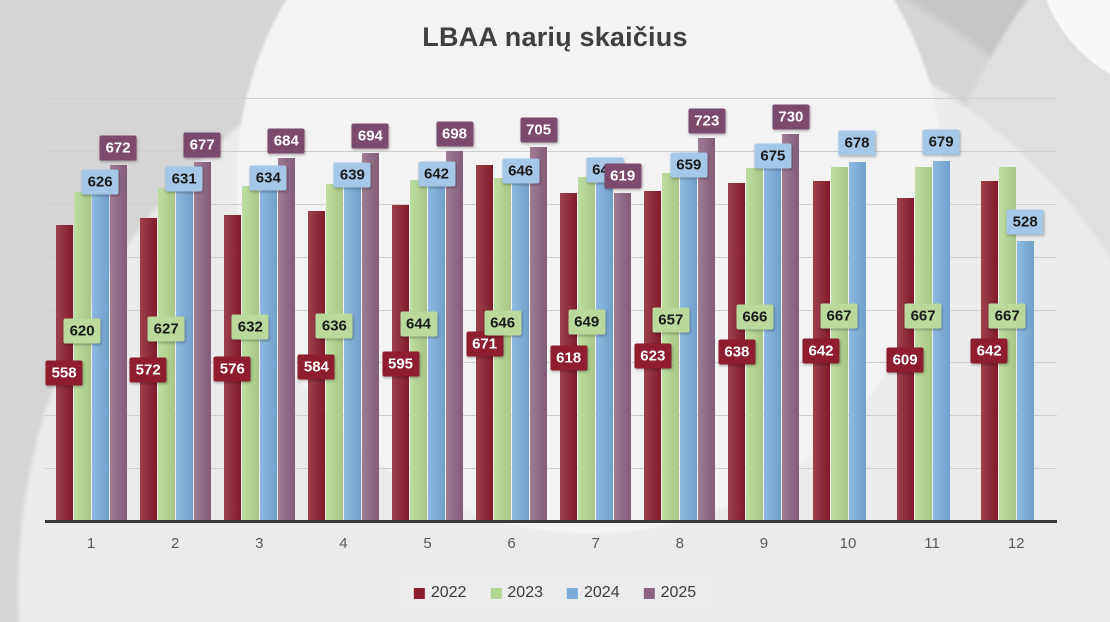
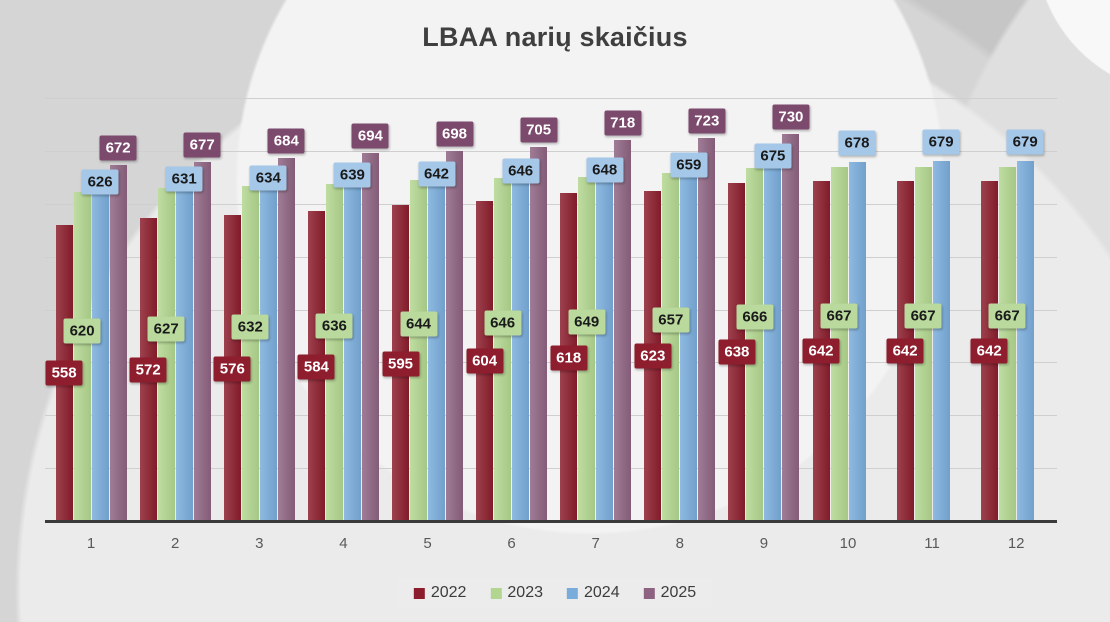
2022/6: 671 -> 604
2025/7: 619 -> 718
2022/11: 609 -> 642
2024/12: 528 -> 679
